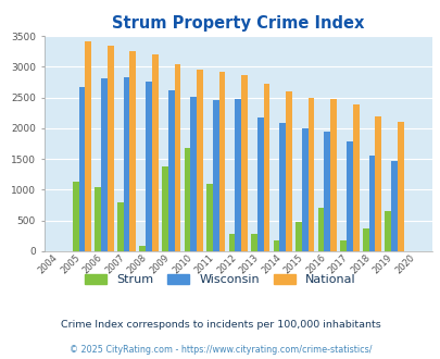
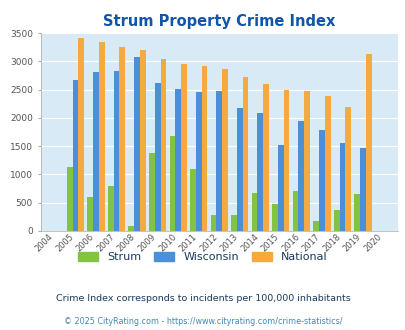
Strum/2006: 1040 -> 600
Wisconsin/2008: 2750 -> 3080
Strum/2014: 180 -> 680
Wisconsin/2015: 2000 -> 1520
National/2019: 2110 -> 3120
